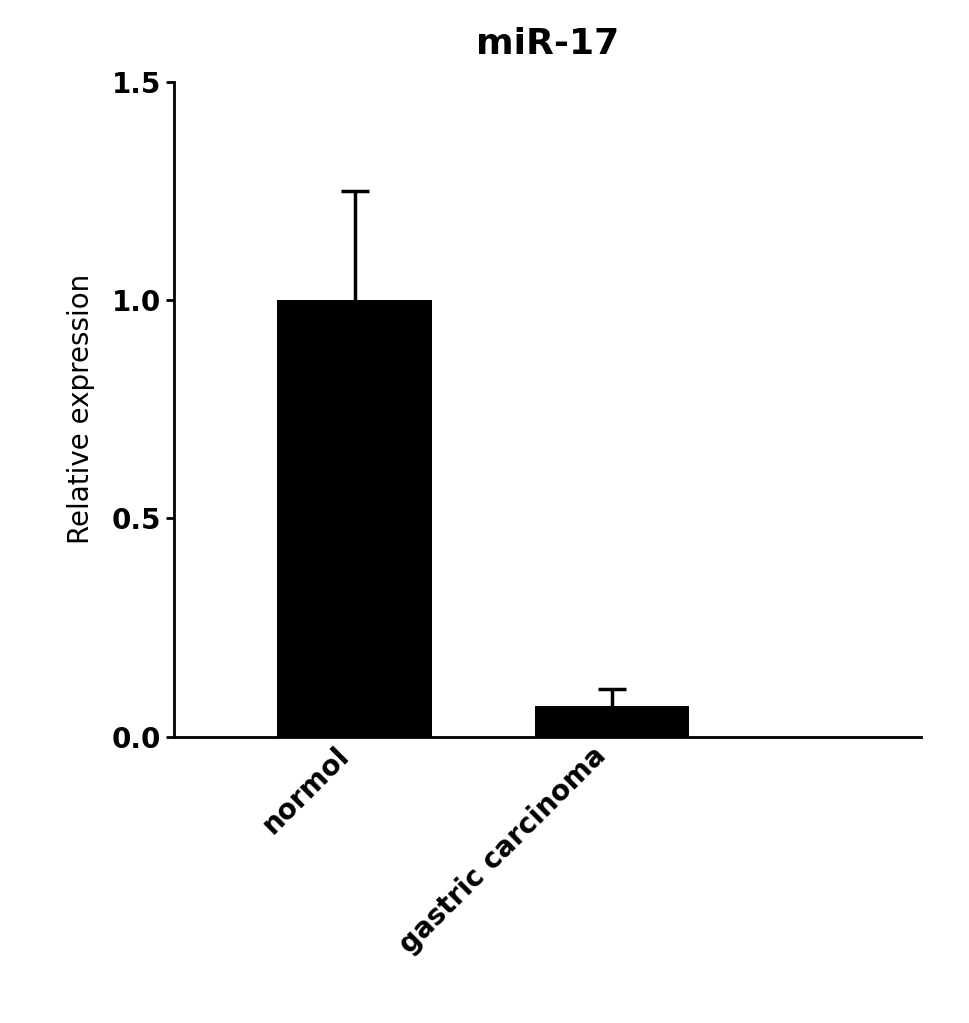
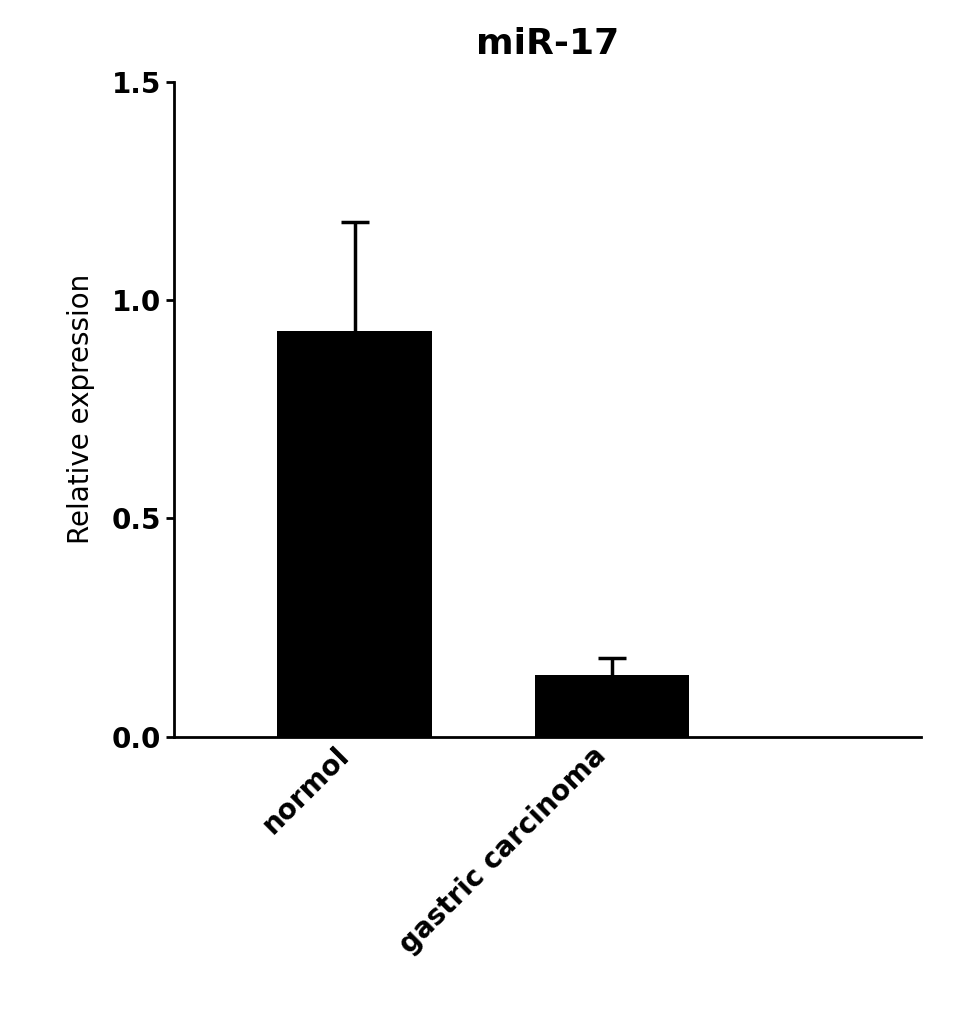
normol: 1.00 -> 0.93
gastric carcinoma: 0.07 -> 0.14
